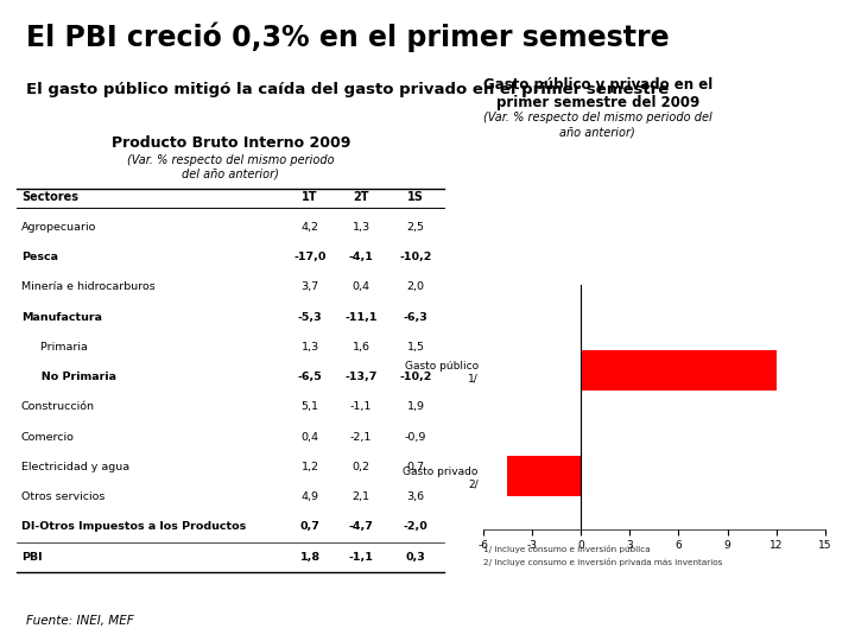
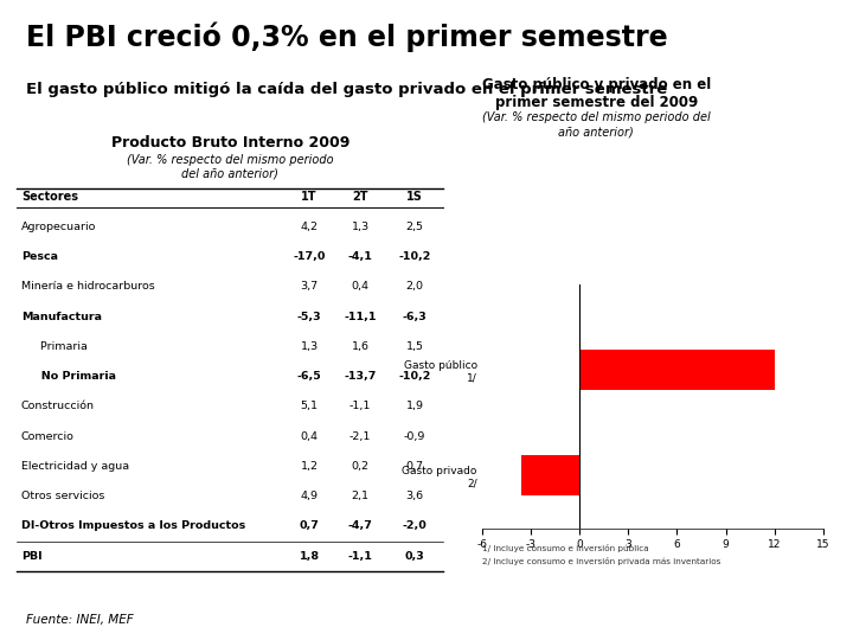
Gasto privado 2/: -4.5 -> -3.6
